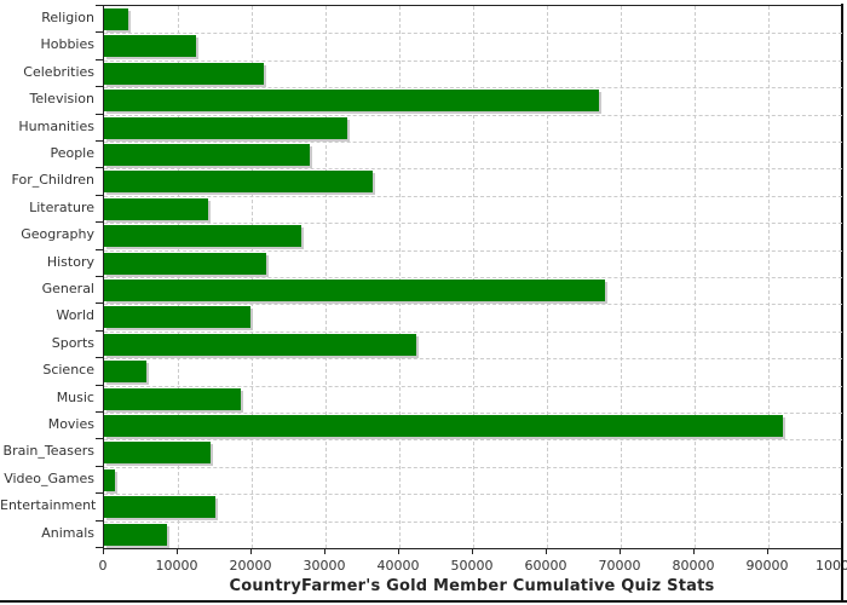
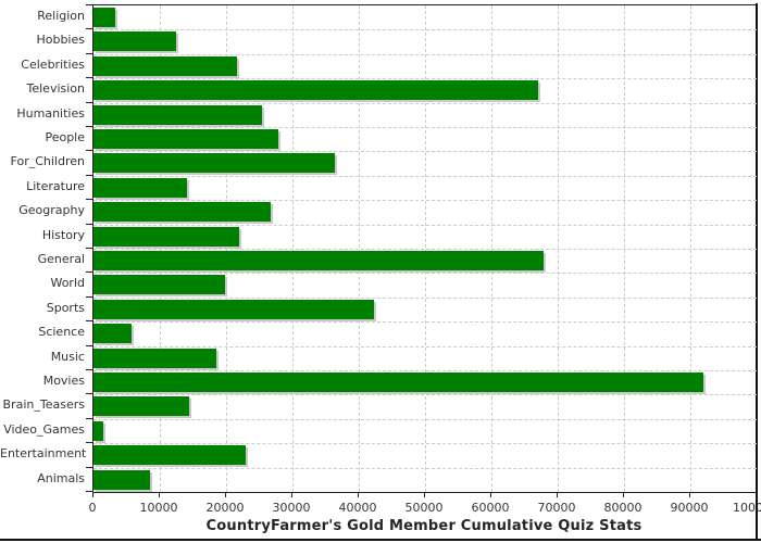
Humanities: 33000 -> 25000
Entertainment: 15000 -> 23000
